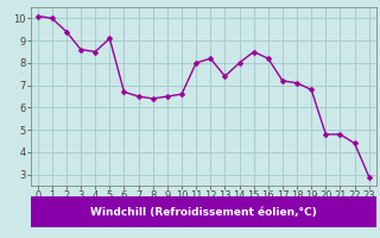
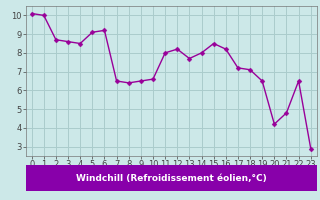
2: 9.4 -> 8.7
6: 6.7 -> 9.2
13: 7.4 -> 7.7
19: 6.8 -> 6.5
20: 4.8 -> 4.2
22: 4.4 -> 6.5
